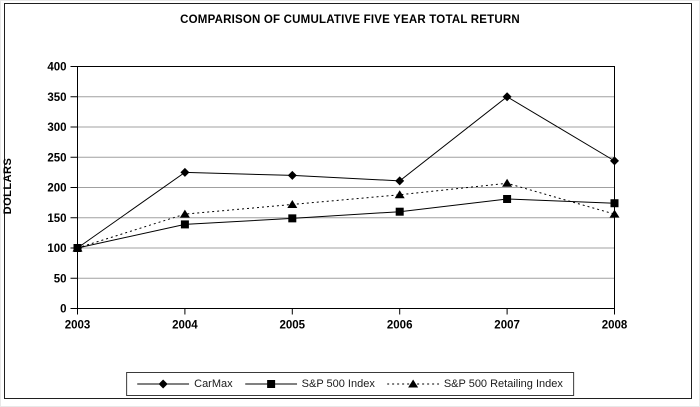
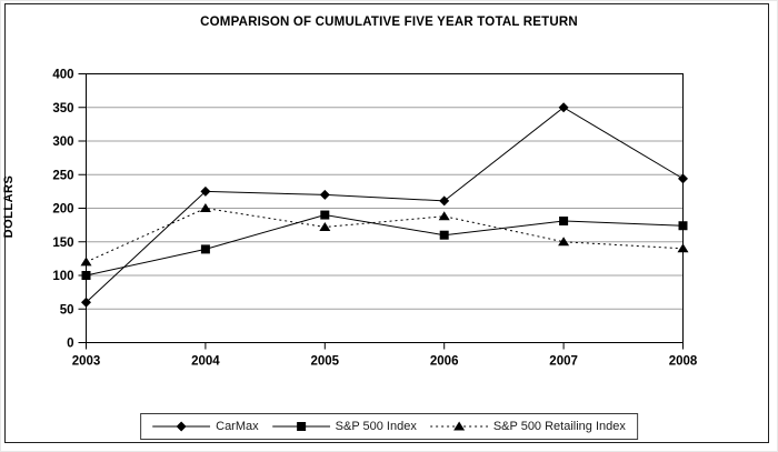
CarMax/2003: 100 -> 60
S&P 500 Retailing Index/2003: 100 -> 120
S&P 500 Retailing Index/2004: 160 -> 200
S&P 500 Index/2005: 150 -> 190
S&P 500 Retailing Index/2007: 210 -> 150
S&P 500 Retailing Index/2008: 160 -> 140
